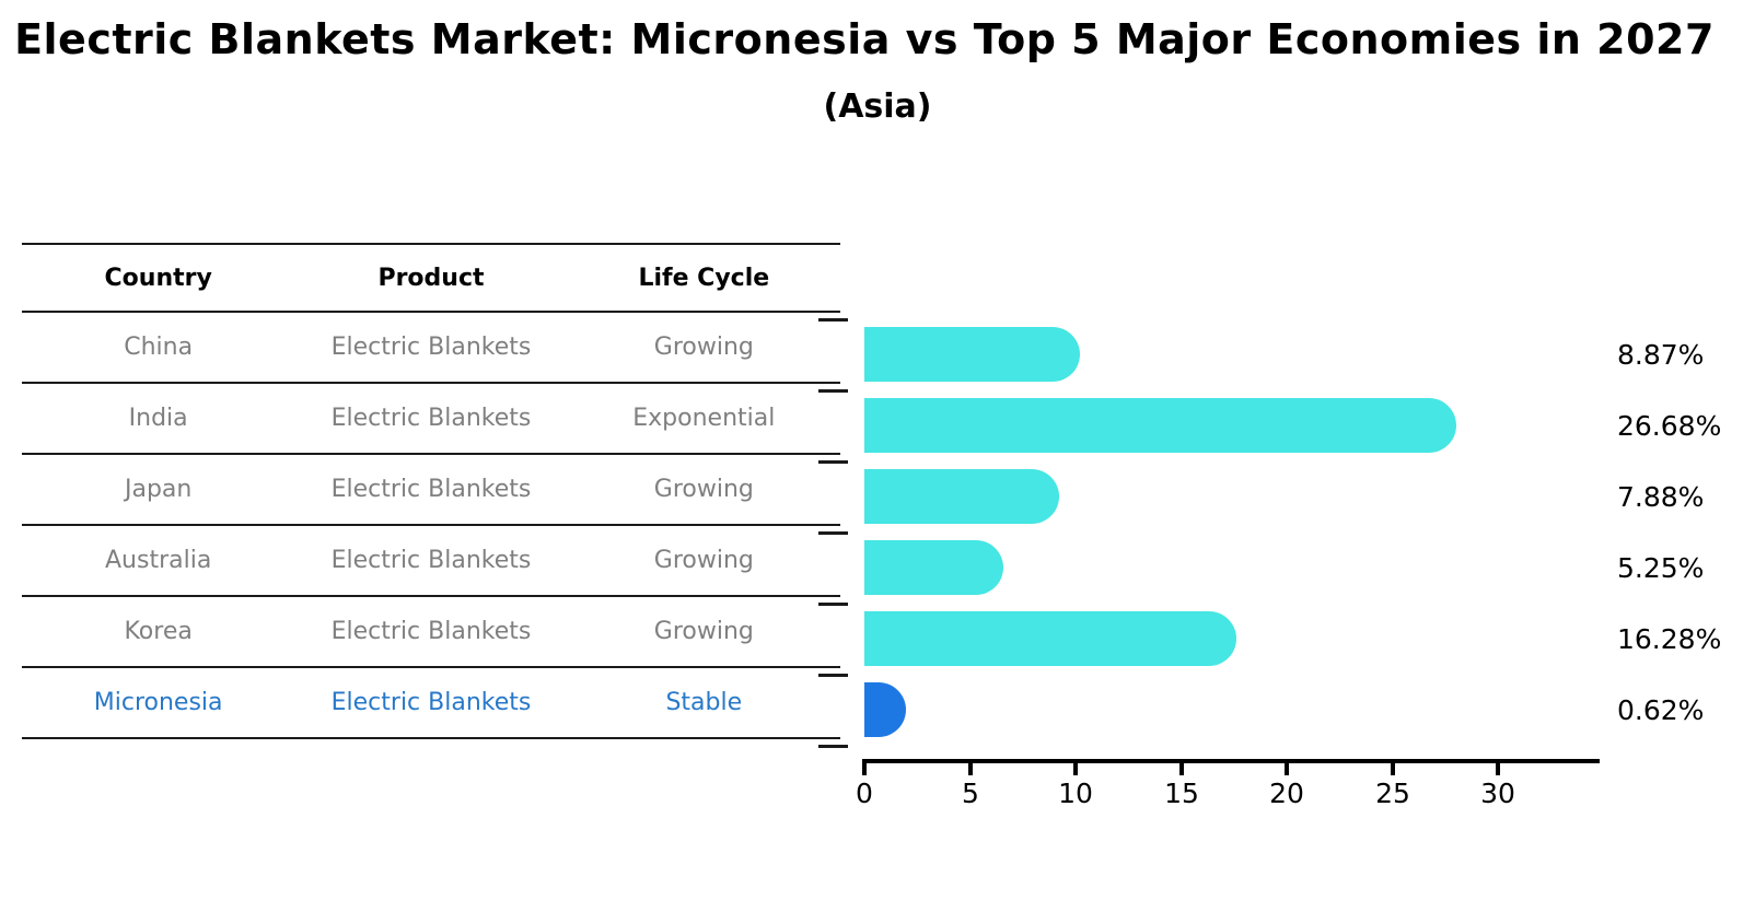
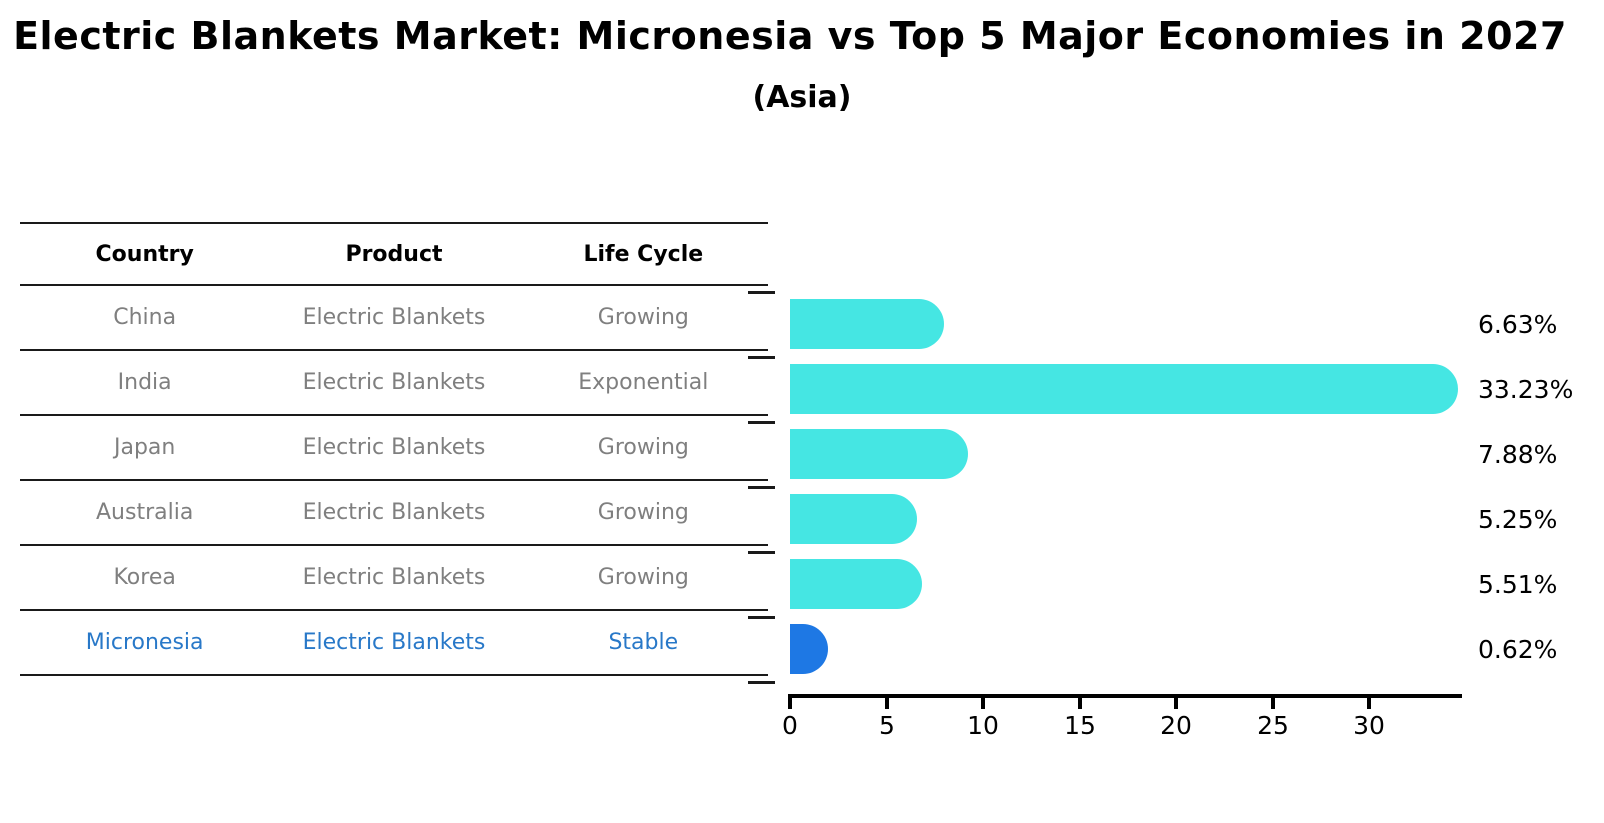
China: 8.87% -> 6.63%
India: 26.68% -> 33.23%
Korea: 16.28% -> 5.51%
